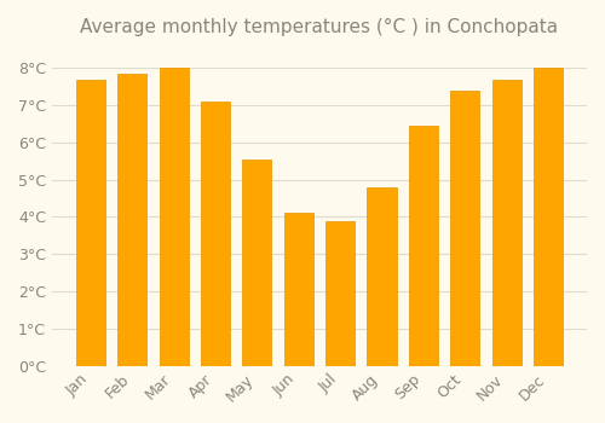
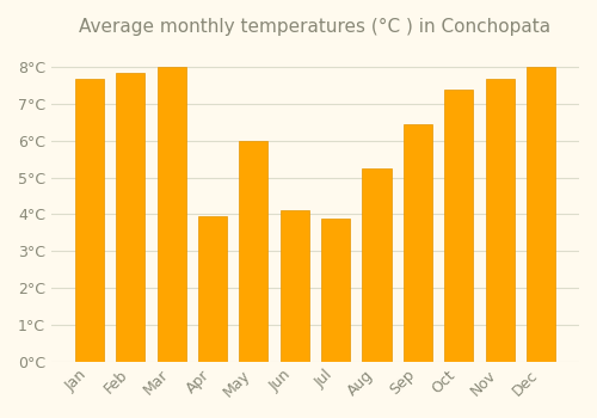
Apr: 7.10°C -> 3.95°C
May: 5.55°C -> 6.00°C
Aug: 4.80°C -> 5.25°C
